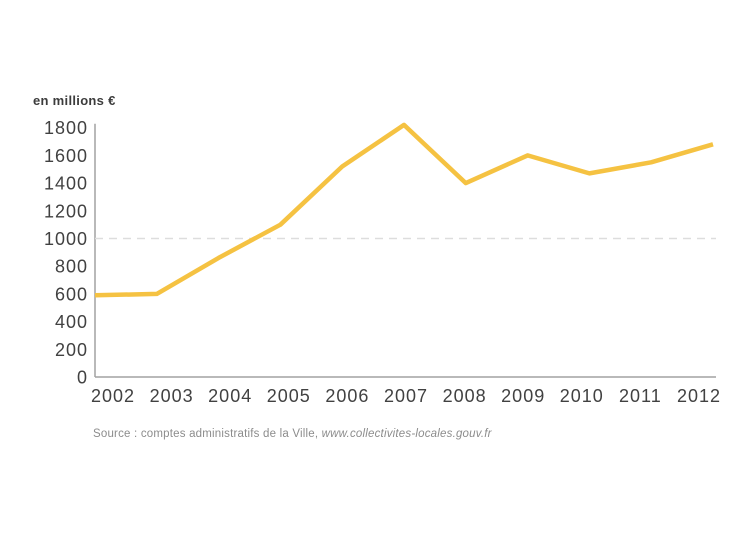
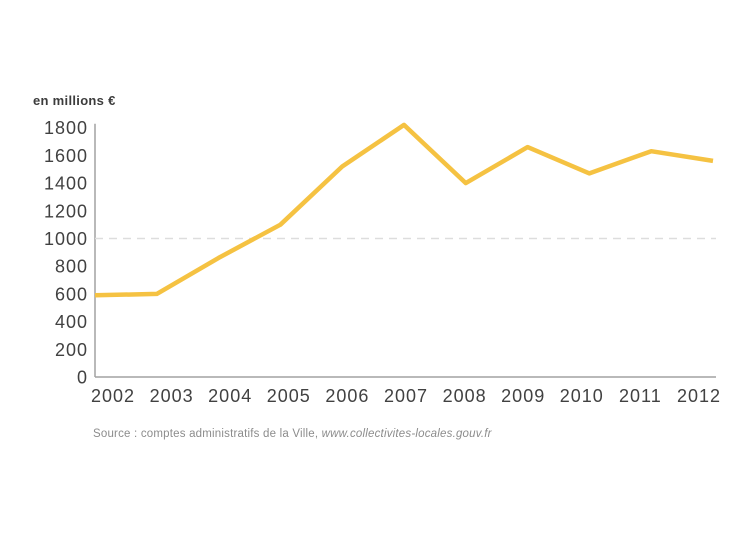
2009: 1600 -> 1660
2011: 1550 -> 1630
2012: 1680 -> 1560
